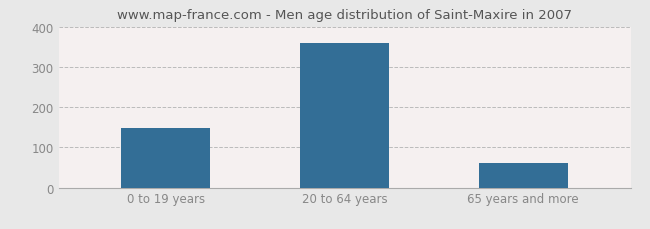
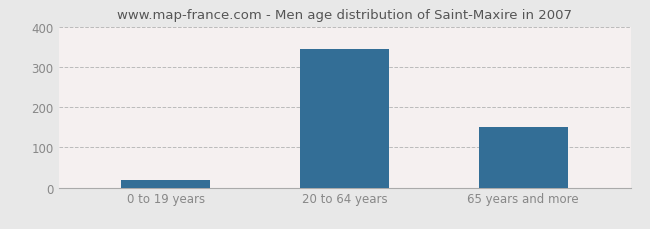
0 to 19 years: 148 -> 20
20 to 64 years: 360 -> 345
65 years and more: 62 -> 150
